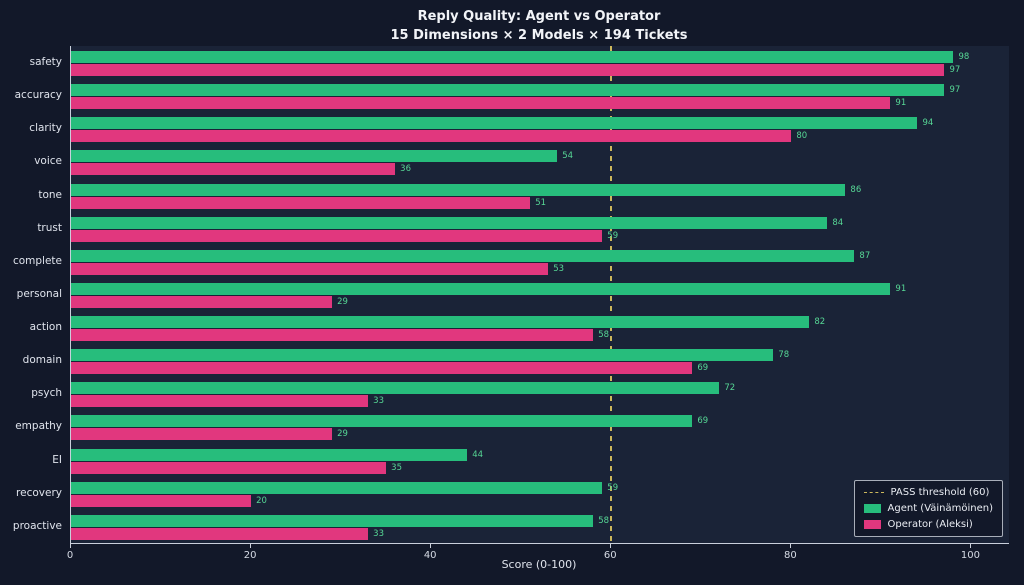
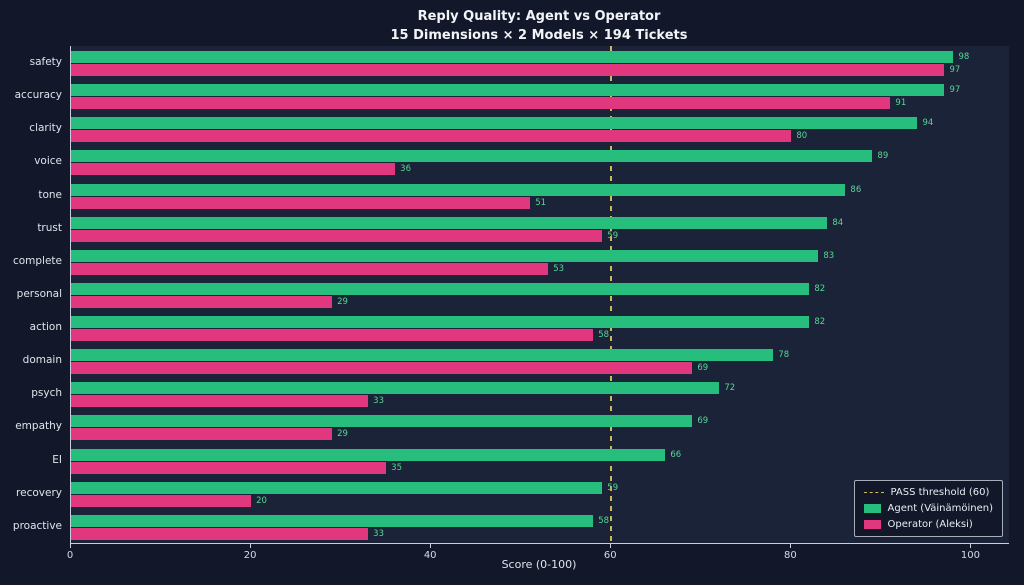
Agent (Väinämöinen)/voice: 54 -> 89
Agent (Väinämöinen)/complete: 87 -> 83
Agent (Väinämöinen)/personal: 91 -> 82
Agent (Väinämöinen)/EI: 44 -> 66
